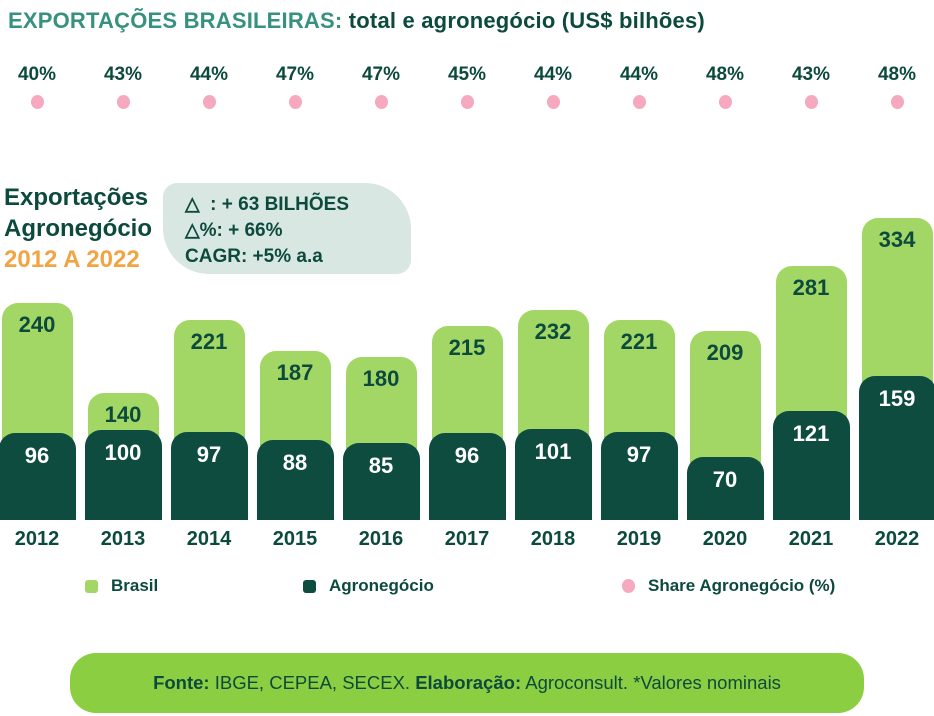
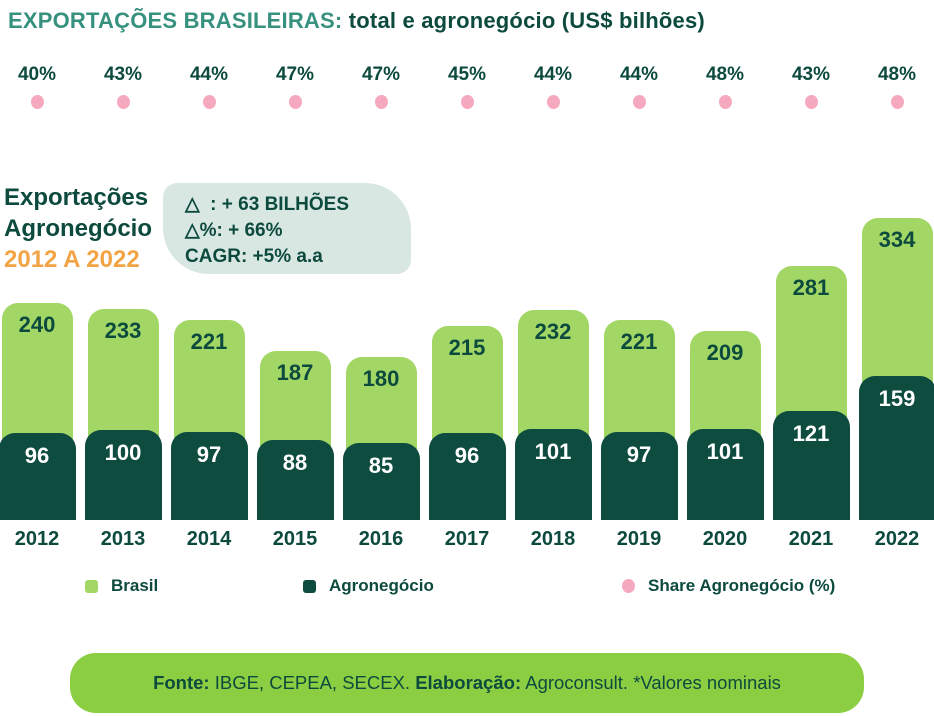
Brasil/2013: 140 -> 233
Agronegócio/2020: 70 -> 101
